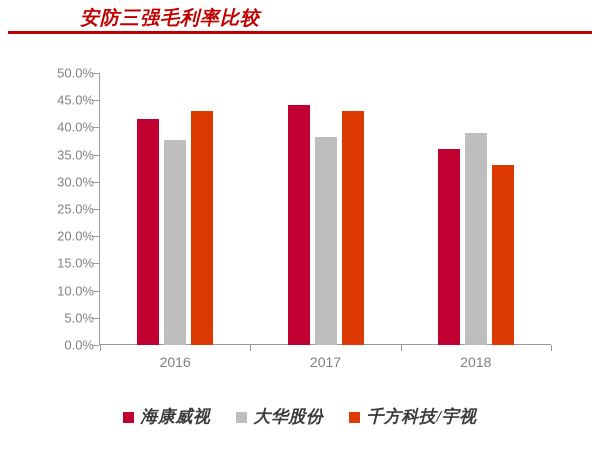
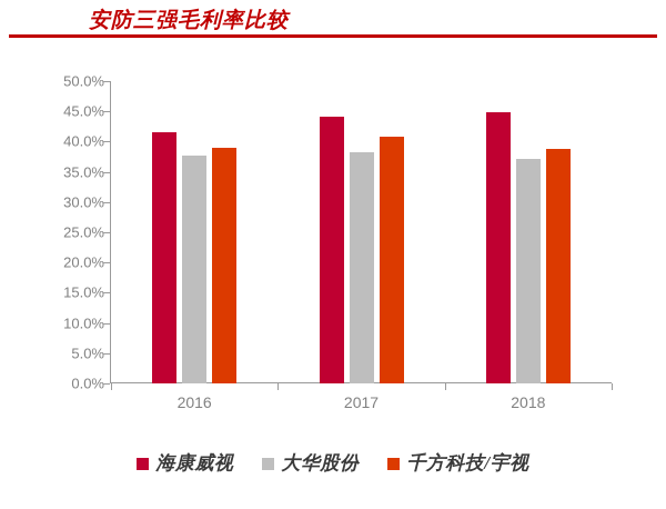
千方科技/宇视/2016: 43% -> 39%
千方科技/宇视/2017: 43% -> 41%
海康威视/2018: 36% -> 45%
大华股份/2018: 39% -> 37%
千方科技/宇视/2018: 33% -> 39%
